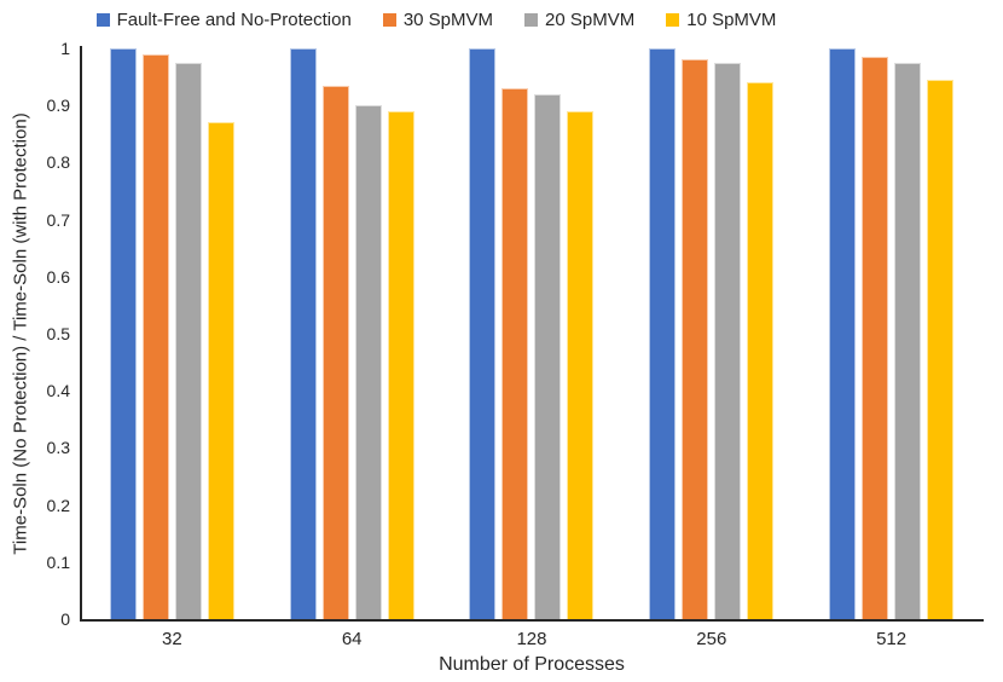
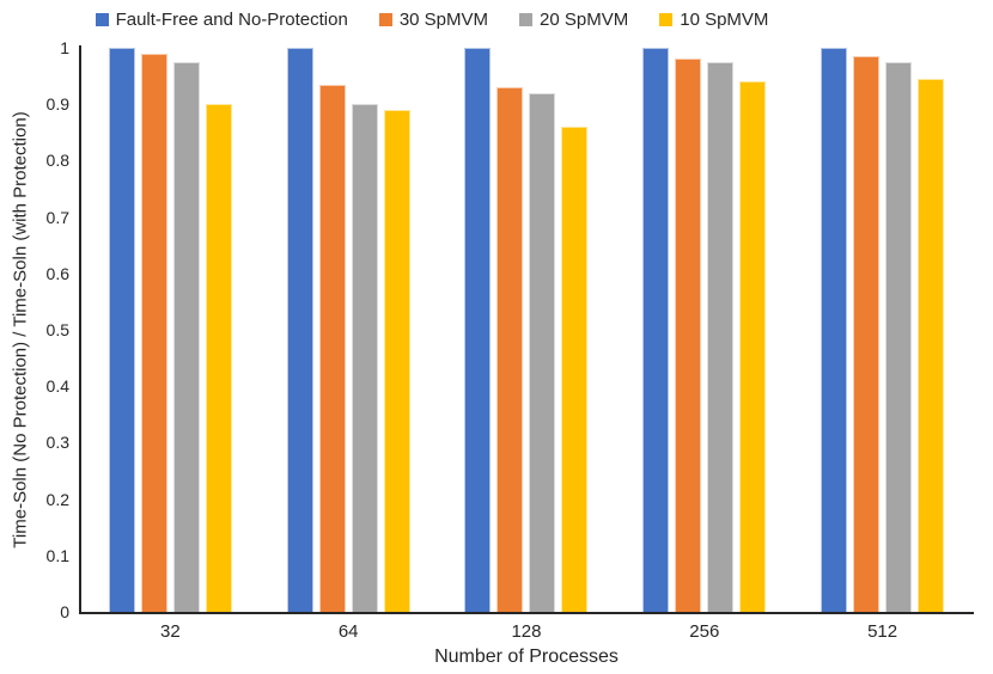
10 SpMVM/32: 0.87 -> 0.90
10 SpMVM/128: 0.89 -> 0.86
